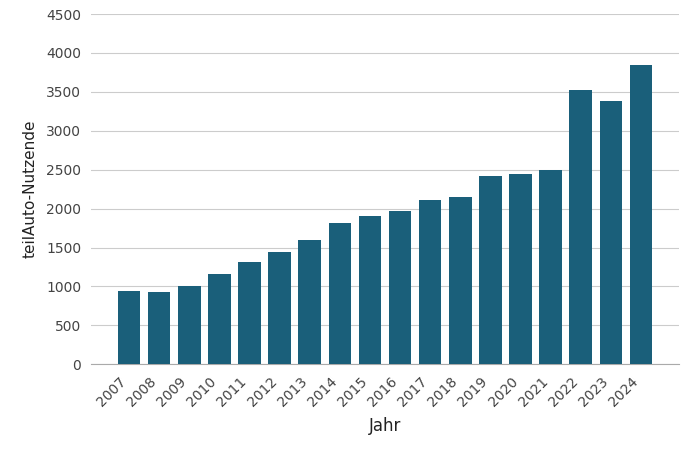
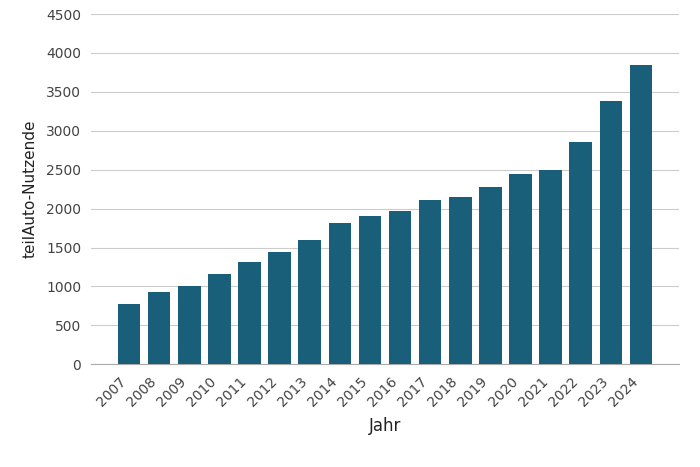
2007: 940 -> 780
2019: 2420 -> 2280
2022: 3520 -> 2860
